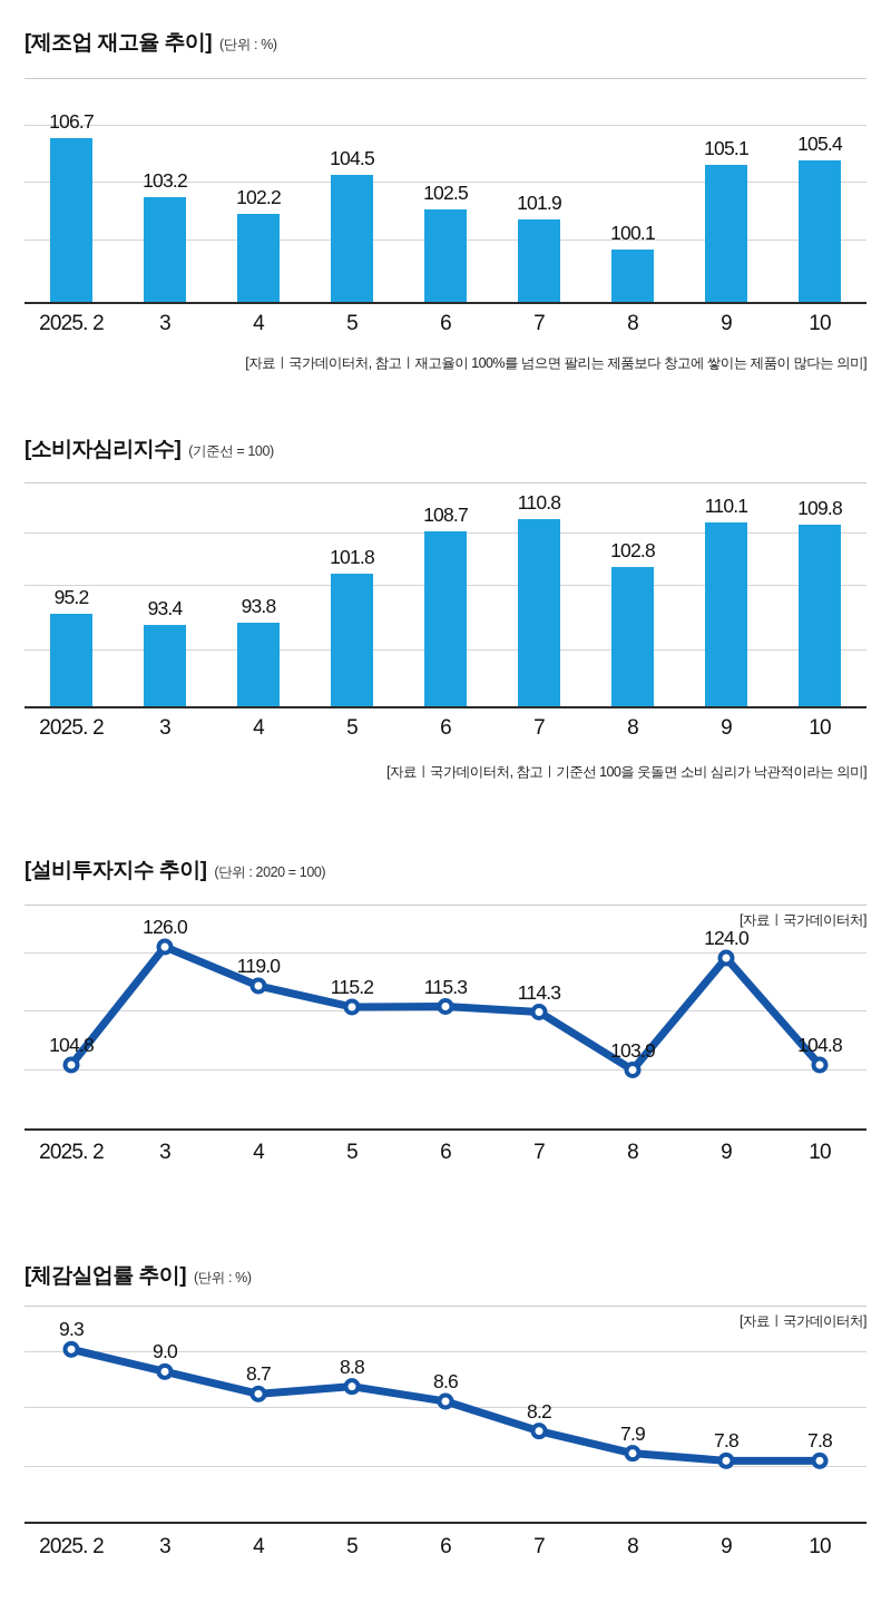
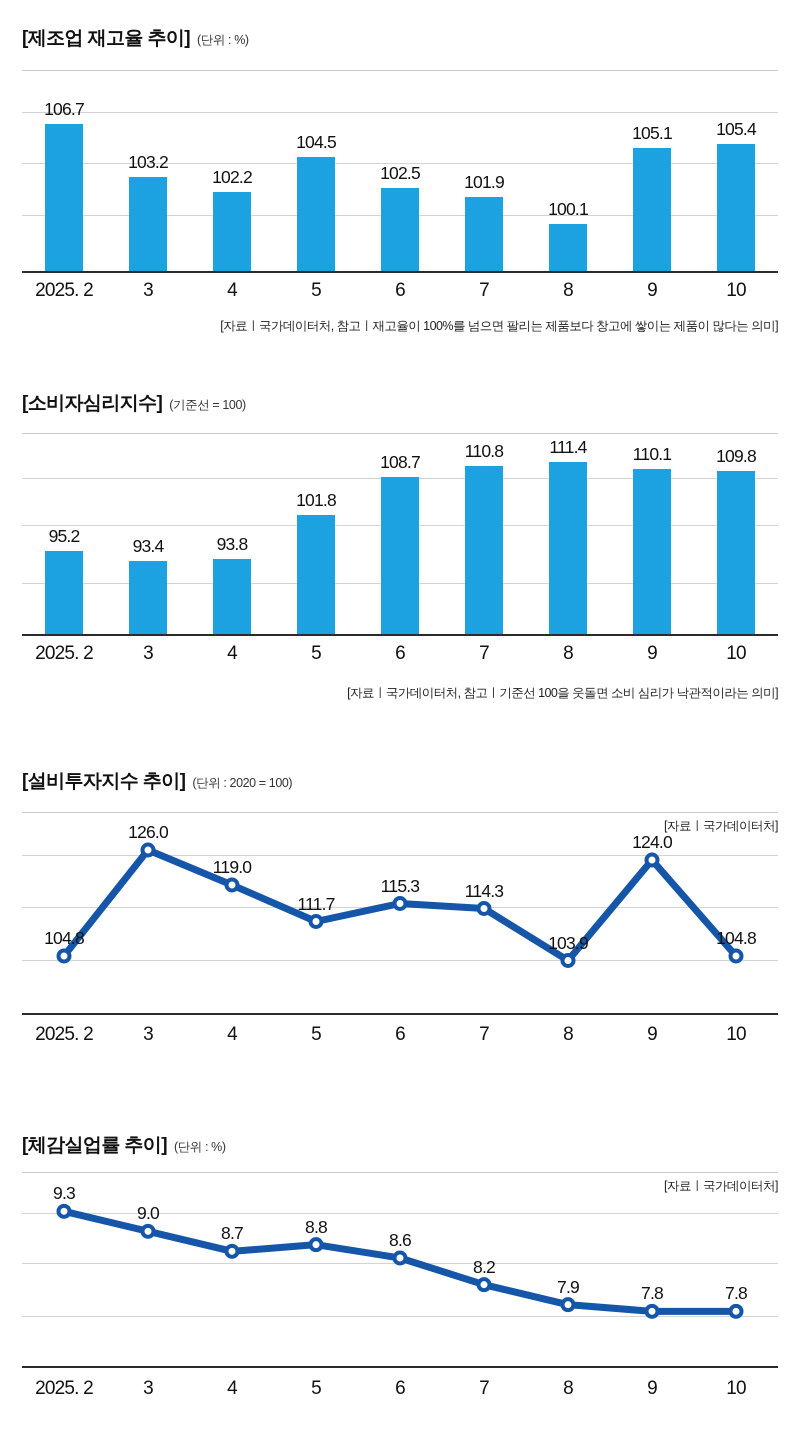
[소비자심리지수]/8: 102.8 -> 111.4
[설비투자지수 추이]/5: 115.2 -> 111.7
